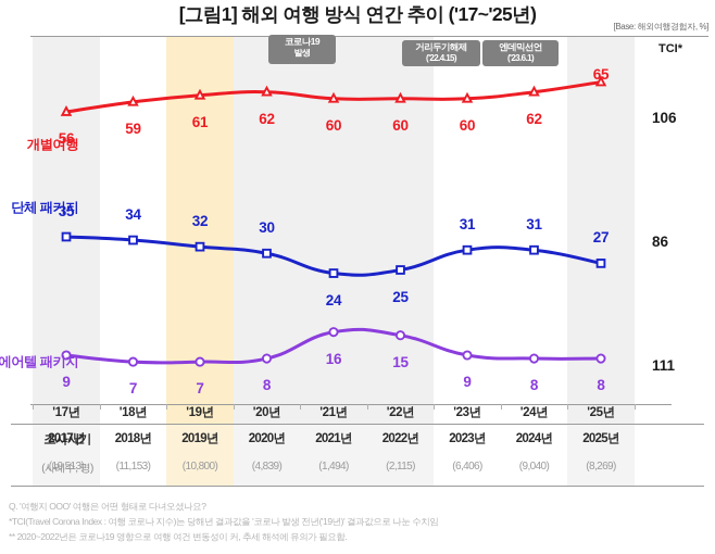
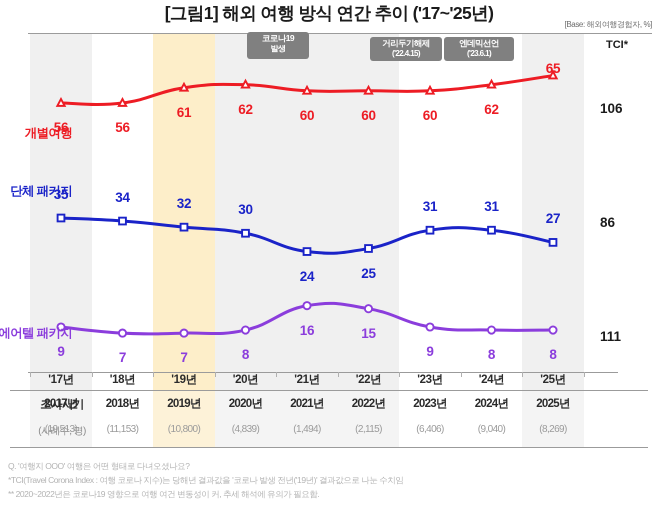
개별여행/'18년: 59 -> 56
